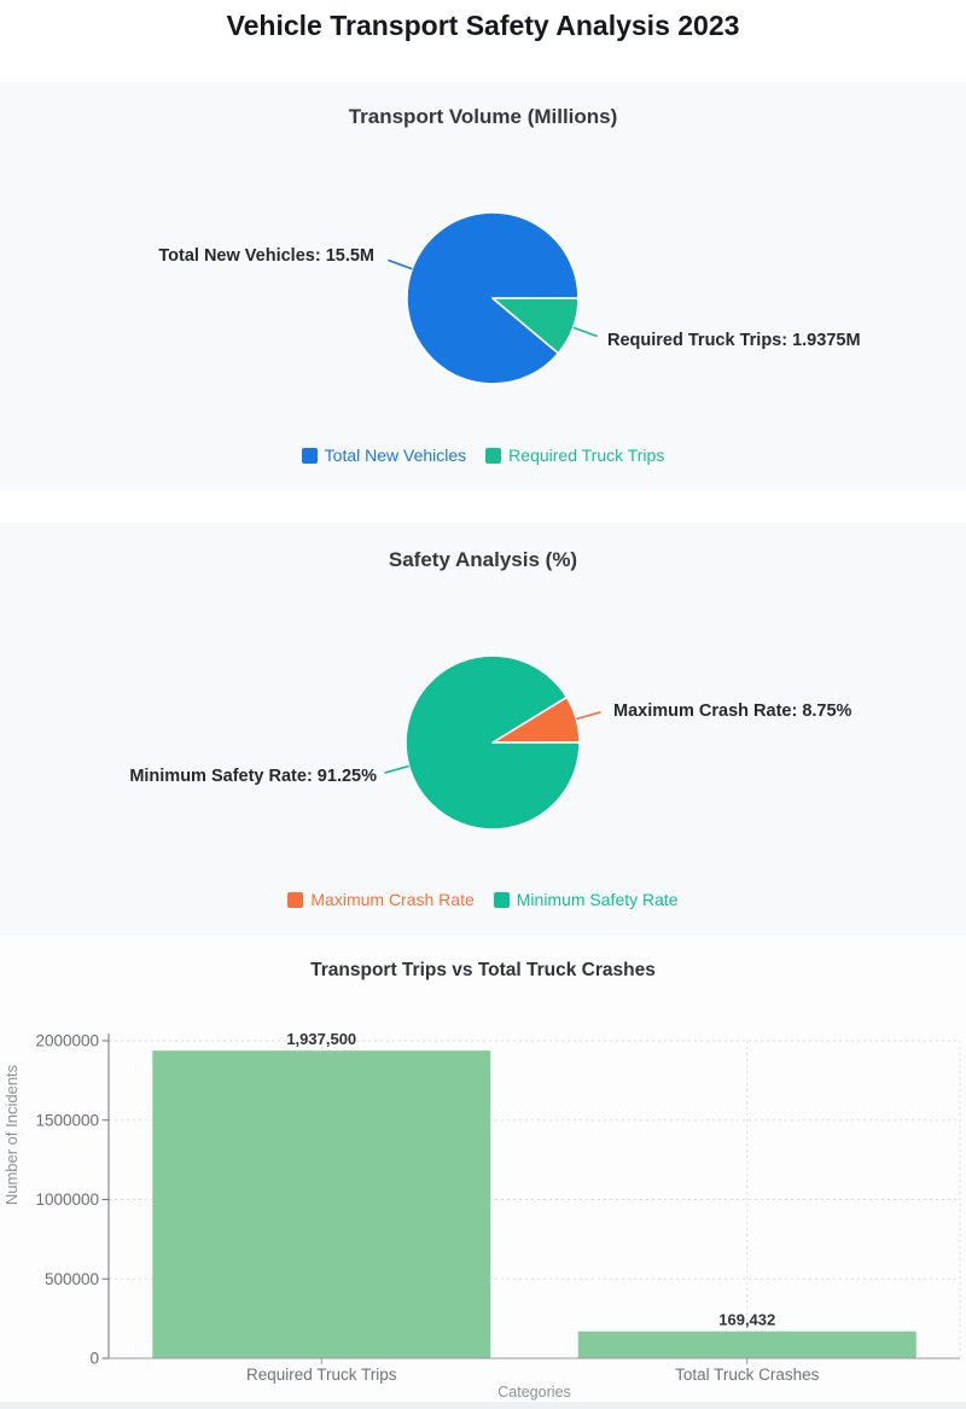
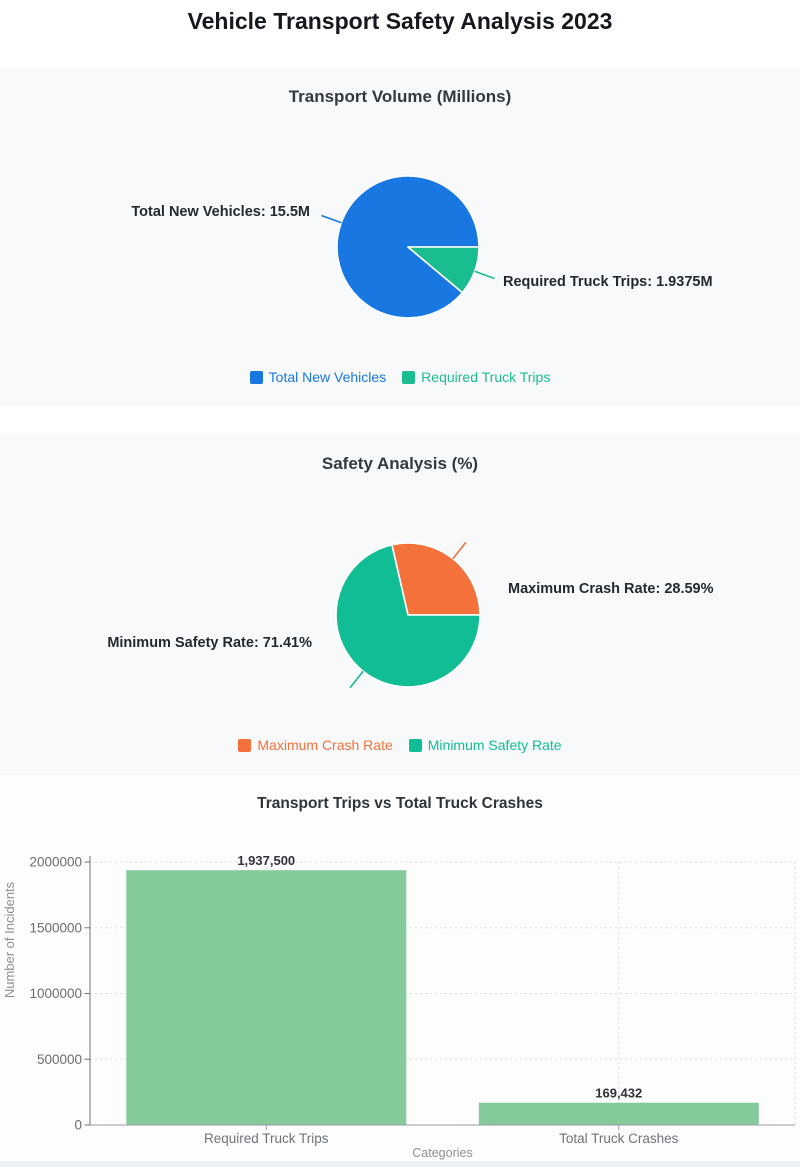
Safety Analysis (%)/Maximum Crash Rate: 8.75% -> 28.59%
Safety Analysis (%)/Minimum Safety Rate: 91.25% -> 71.41%
